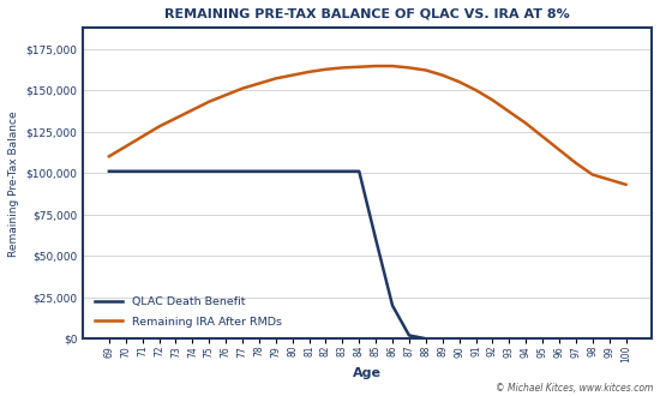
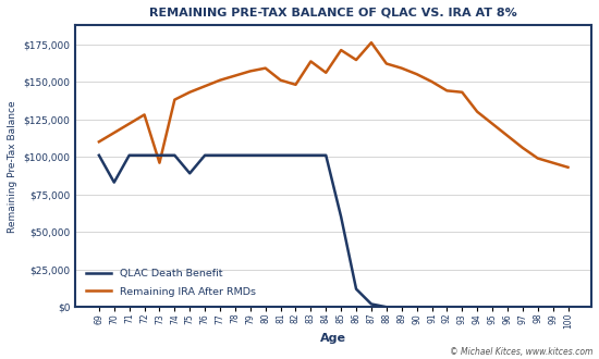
QLAC Death Benefit/70: $101,000 -> $83,000
Remaining IRA After RMDs/73: $133,000 -> $96,000
QLAC Death Benefit/75: $101,000 -> $89,000
Remaining IRA After RMDs/81: $161,000 -> $151,000
Remaining IRA After RMDs/82: $162,000 -> $148,000
Remaining IRA After RMDs/84: $164,000 -> $156,000
Remaining IRA After RMDs/85: $164,000 -> $171,000
QLAC Death Benefit/86: $20,000 -> $12,000
Remaining IRA After RMDs/87: $164,000 -> $176,000
Remaining IRA After RMDs/93: $137,000 -> $143,000
